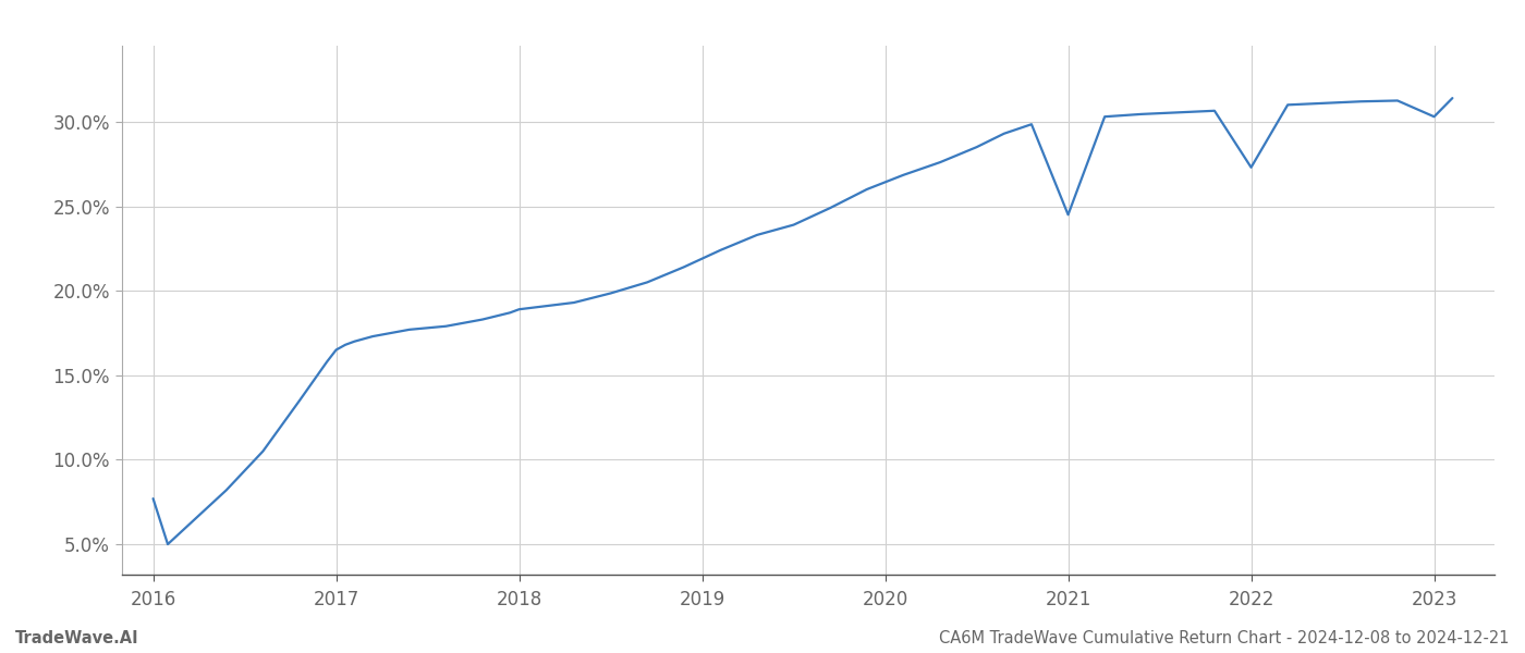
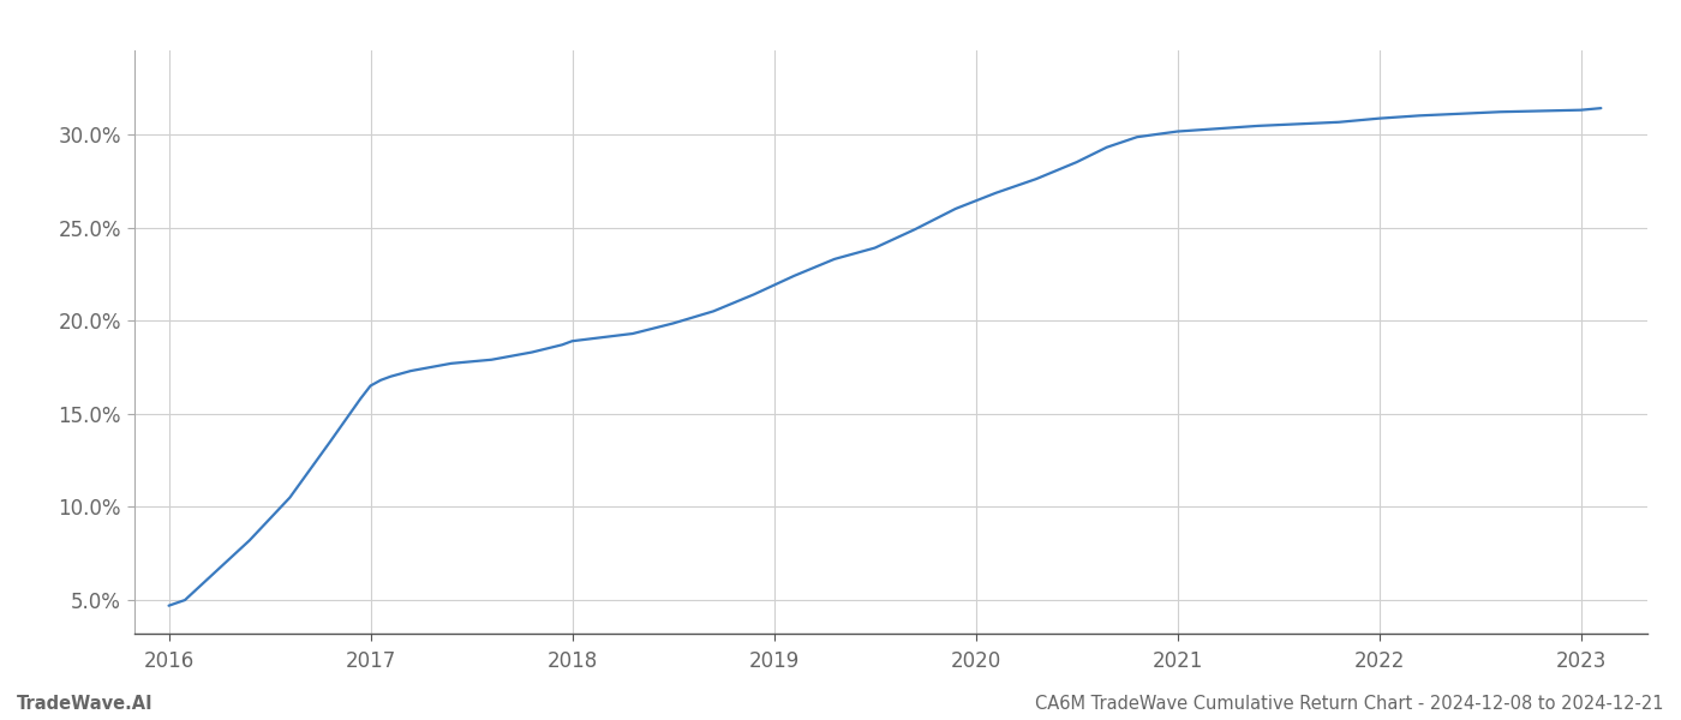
2016: 7.7% -> 4.7%
2021: 24.5% -> 30.1%
2022: 27.3% -> 30.9%
2023: 30.3% -> 31.3%
